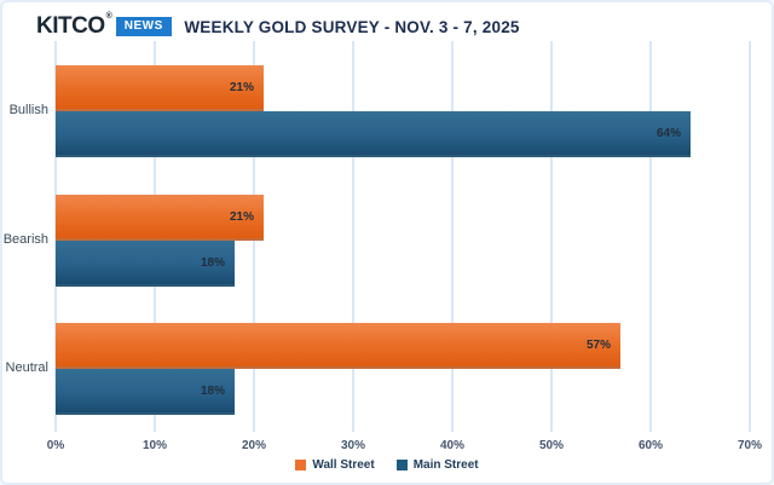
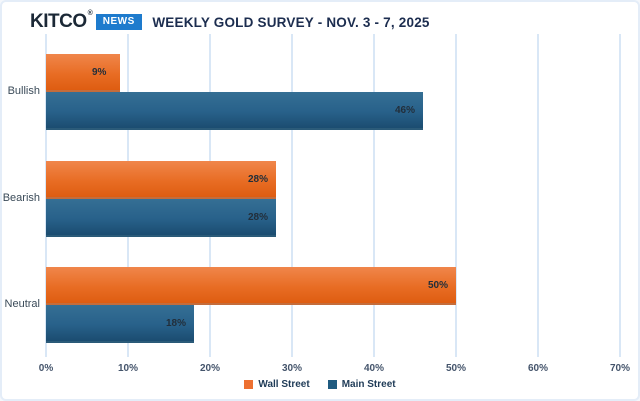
Wall Street/Bullish: 21% -> 9%
Main Street/Bullish: 64% -> 46%
Wall Street/Bearish: 21% -> 28%
Main Street/Bearish: 18% -> 28%
Wall Street/Neutral: 57% -> 50%
